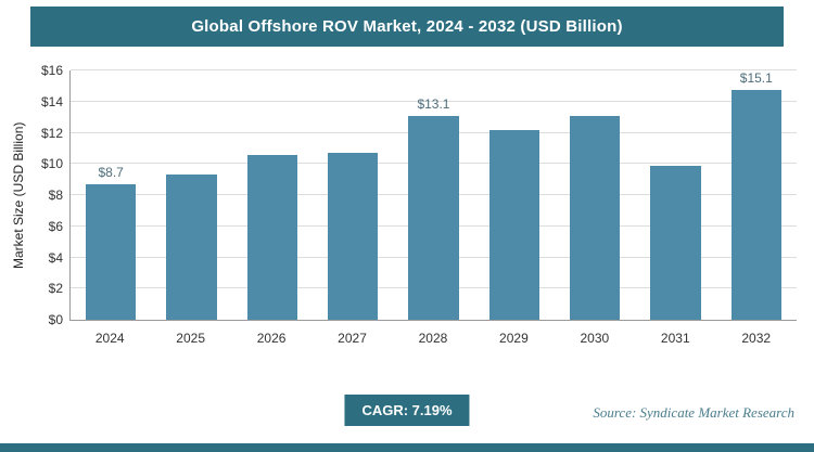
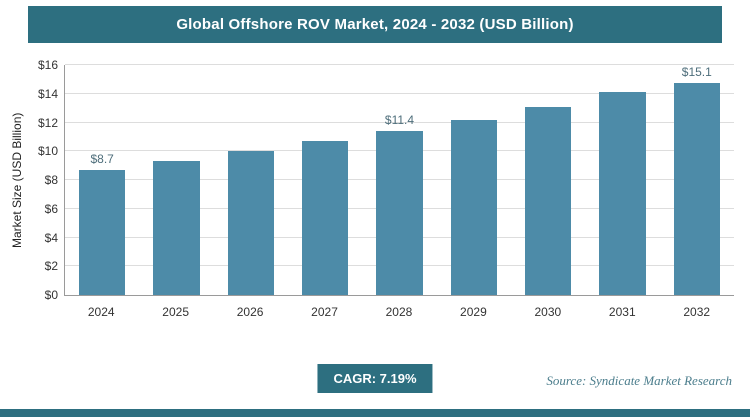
2026: $10.6 -> $10.0
2028: $13.1 -> $11.4
2031: $9.9 -> $14.1
